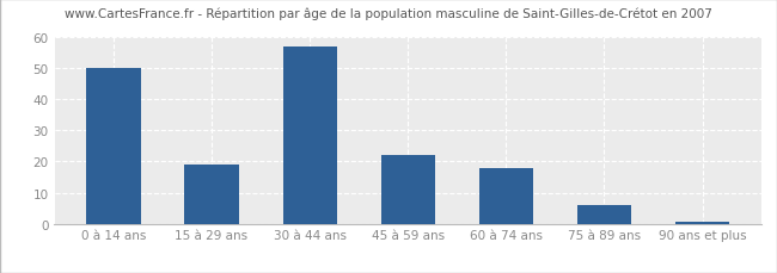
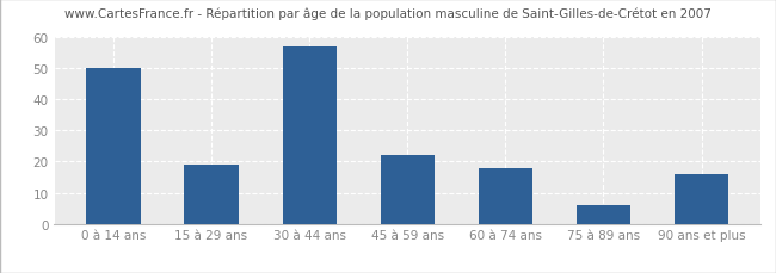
90 ans et plus: 0.5 -> 16.0
